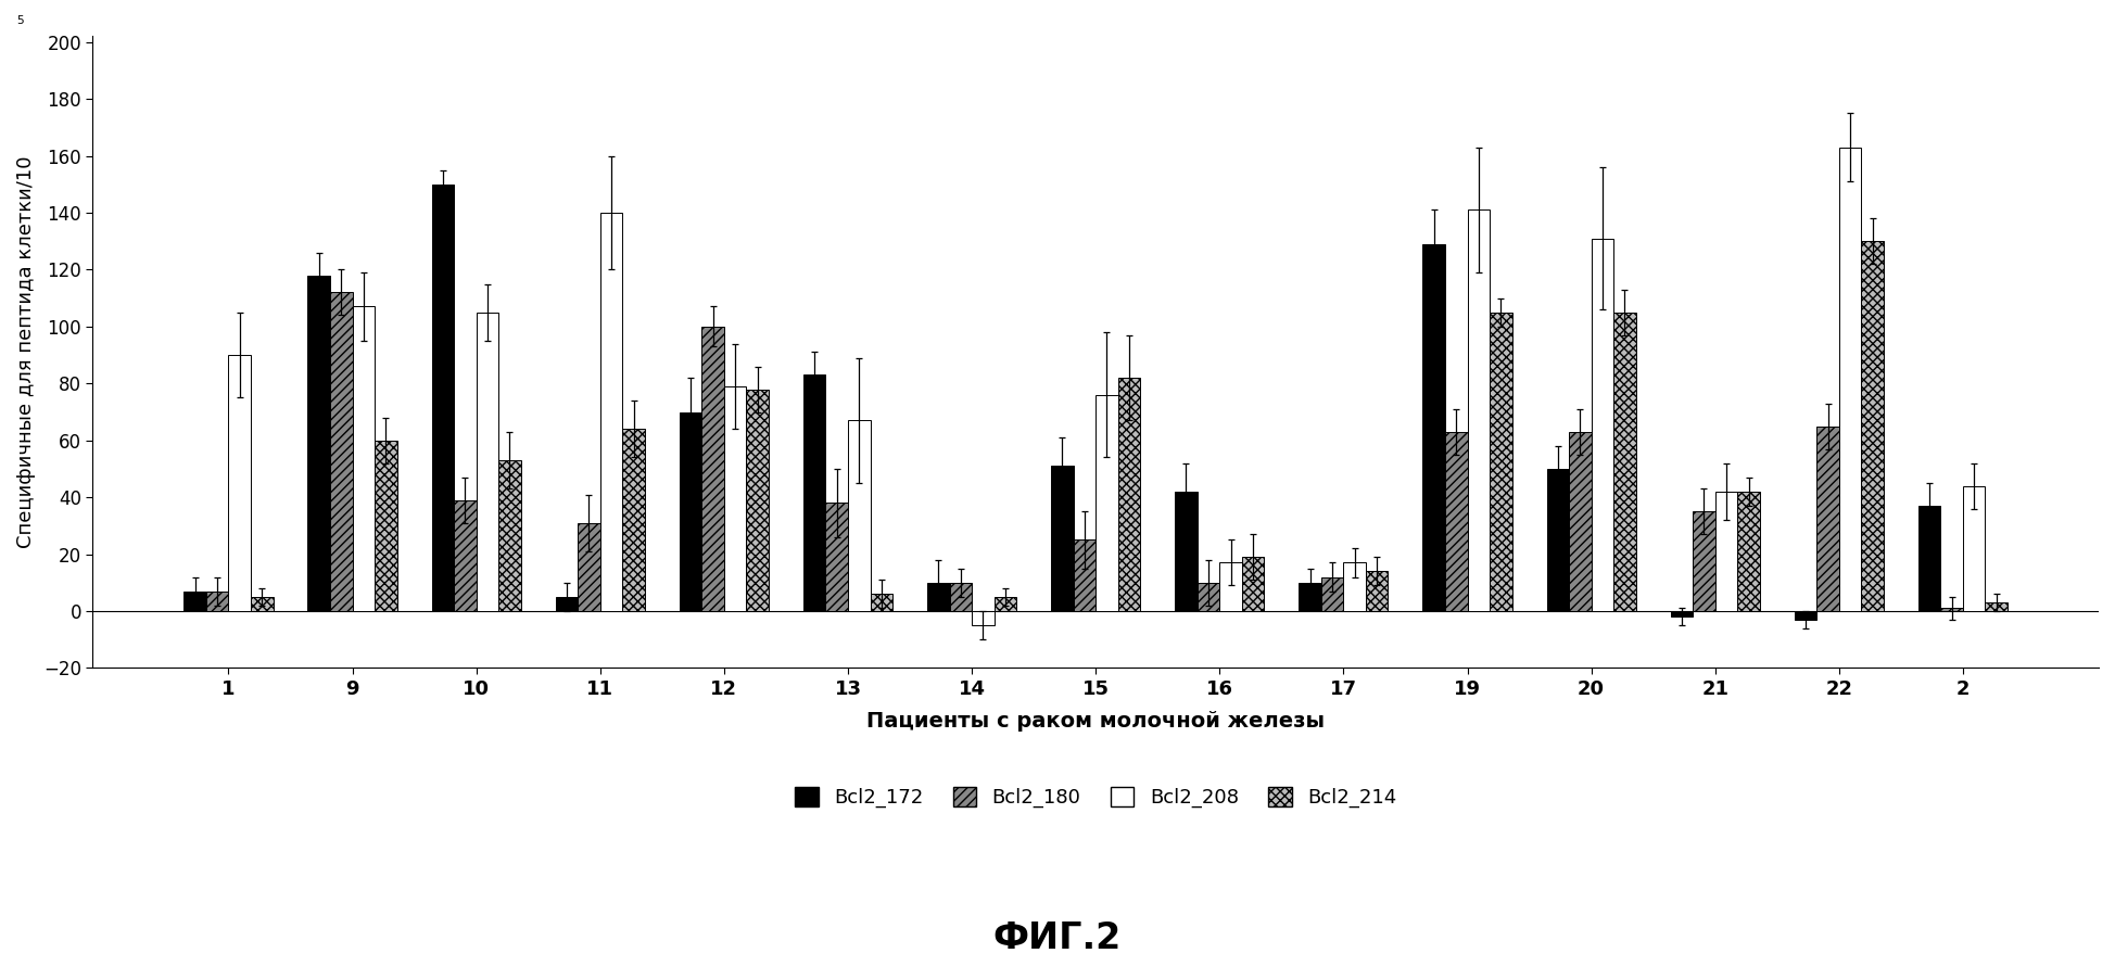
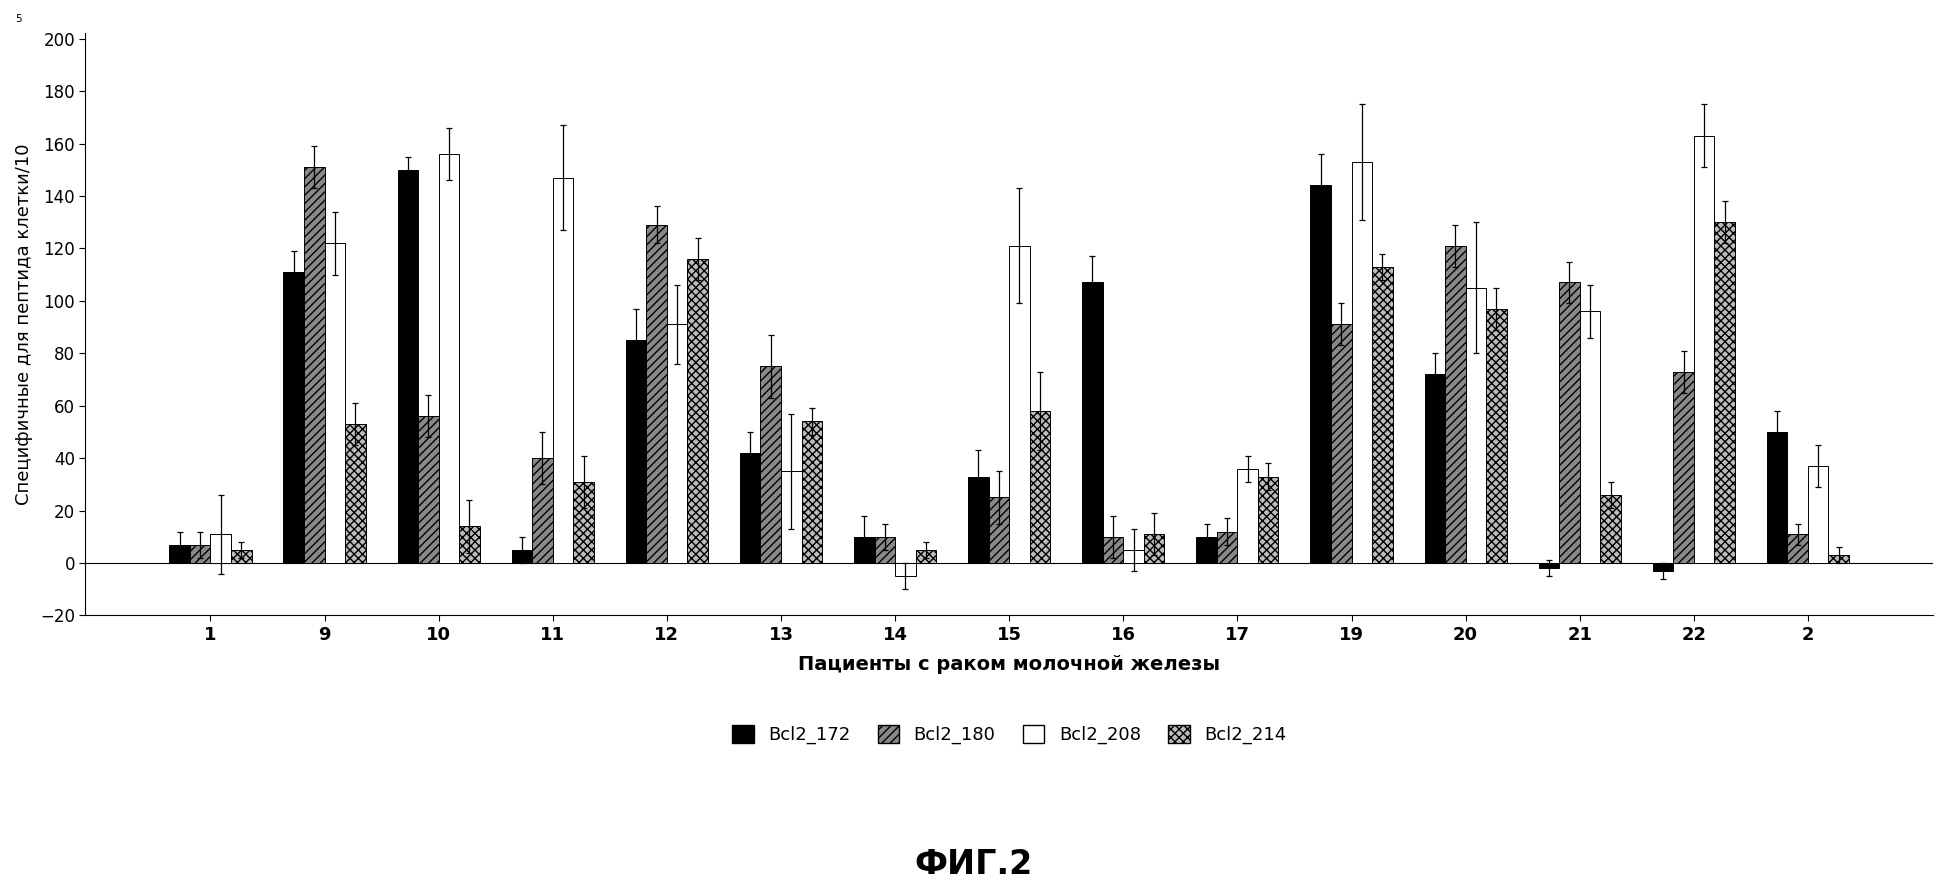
Bcl2_208/1: 90 -> 11
Bcl2_172/9: 118 -> 111
Bcl2_180/9: 112 -> 151
Bcl2_208/9: 107 -> 122
Bcl2_214/9: 60 -> 53
Bcl2_180/10: 39 -> 56
Bcl2_208/10: 105 -> 156
Bcl2_214/10: 53 -> 14
Bcl2_180/11: 31 -> 40
Bcl2_208/11: 140 -> 147
Bcl2_214/11: 64 -> 31
Bcl2_172/12: 70 -> 85
Bcl2_180/12: 100 -> 129
Bcl2_208/12: 79 -> 91
Bcl2_214/12: 78 -> 116
Bcl2_172/13: 83 -> 42
Bcl2_180/13: 38 -> 75
Bcl2_208/13: 67 -> 35
Bcl2_214/13: 6 -> 54
Bcl2_172/15: 51 -> 33
Bcl2_208/15: 76 -> 121
Bcl2_214/15: 82 -> 58
Bcl2_172/16: 42 -> 107
Bcl2_208/16: 17 -> 5
Bcl2_214/16: 19 -> 11
Bcl2_208/17: 17 -> 36
Bcl2_214/17: 14 -> 33
Bcl2_172/19: 129 -> 144
Bcl2_180/19: 63 -> 91
Bcl2_208/19: 141 -> 153
Bcl2_214/19: 105 -> 113
Bcl2_172/20: 50 -> 72
Bcl2_180/20: 63 -> 121
Bcl2_208/20: 131 -> 105
Bcl2_214/20: 105 -> 97
Bcl2_180/21: 35 -> 107
Bcl2_208/21: 42 -> 96
Bcl2_214/21: 42 -> 26
Bcl2_180/22: 65 -> 73
Bcl2_172/2: 37 -> 50
Bcl2_180/2: 1 -> 11
Bcl2_208/2: 44 -> 37
